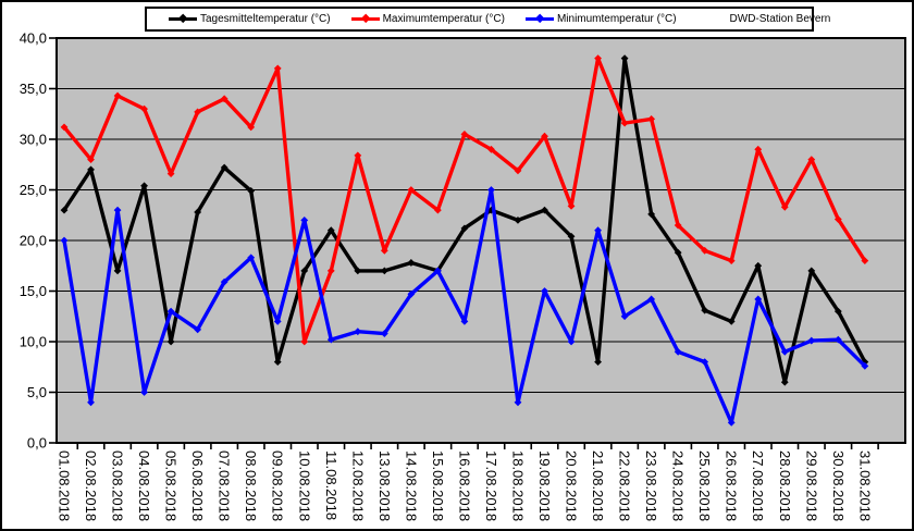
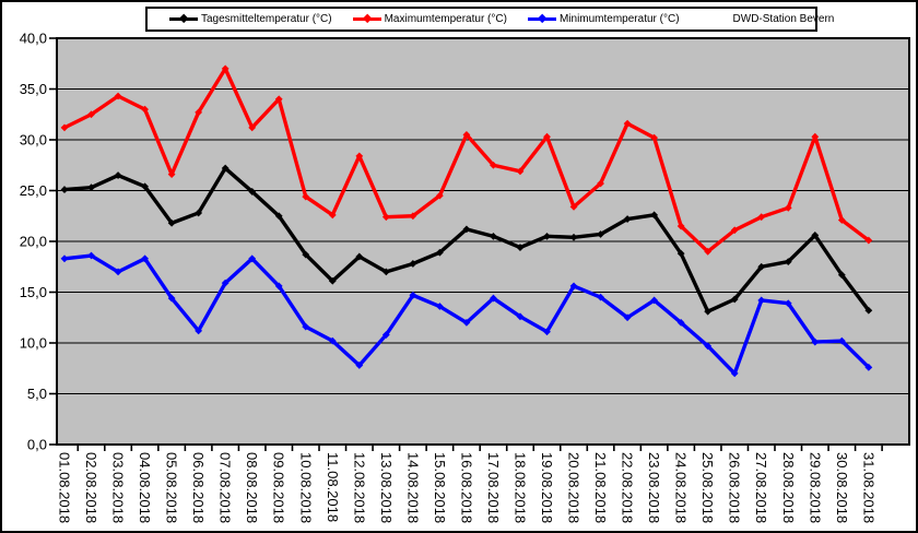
Tagesmitteltemperatur (°C)/01.08.2018: 23 -> 25
Minimumtemperatur (°C)/01.08.2018: 20 -> 18
Tagesmitteltemperatur (°C)/02.08.2018: 27 -> 25
Maximumtemperatur (°C)/02.08.2018: 28 -> 32
Minimumtemperatur (°C)/02.08.2018: 4 -> 19
Tagesmitteltemperatur (°C)/03.08.2018: 17 -> 26
Minimumtemperatur (°C)/03.08.2018: 23 -> 17
Minimumtemperatur (°C)/04.08.2018: 5 -> 18
Tagesmitteltemperatur (°C)/05.08.2018: 10 -> 22
Minimumtemperatur (°C)/05.08.2018: 13 -> 14
Maximumtemperatur (°C)/07.08.2018: 34 -> 37
Tagesmitteltemperatur (°C)/09.08.2018: 8 -> 22
Maximumtemperatur (°C)/09.08.2018: 37 -> 34
Minimumtemperatur (°C)/09.08.2018: 12 -> 16
Tagesmitteltemperatur (°C)/10.08.2018: 17 -> 19
Maximumtemperatur (°C)/10.08.2018: 10 -> 24
Minimumtemperatur (°C)/10.08.2018: 22 -> 12
Tagesmitteltemperatur (°C)/11.08.2018: 21 -> 16
Maximumtemperatur (°C)/11.08.2018: 17 -> 23
Tagesmitteltemperatur (°C)/12.08.2018: 17 -> 18
Minimumtemperatur (°C)/12.08.2018: 11 -> 8
Maximumtemperatur (°C)/13.08.2018: 19 -> 22
Maximumtemperatur (°C)/14.08.2018: 25 -> 22
Tagesmitteltemperatur (°C)/15.08.2018: 17 -> 19
Maximumtemperatur (°C)/15.08.2018: 23 -> 24
Minimumtemperatur (°C)/15.08.2018: 17 -> 14
Tagesmitteltemperatur (°C)/17.08.2018: 23 -> 20
Maximumtemperatur (°C)/17.08.2018: 29 -> 28
Minimumtemperatur (°C)/17.08.2018: 25 -> 14
Tagesmitteltemperatur (°C)/18.08.2018: 22 -> 19
Minimumtemperatur (°C)/18.08.2018: 4 -> 13
Tagesmitteltemperatur (°C)/19.08.2018: 23 -> 20
Minimumtemperatur (°C)/19.08.2018: 15 -> 11
Minimumtemperatur (°C)/20.08.2018: 10 -> 16
Tagesmitteltemperatur (°C)/21.08.2018: 8 -> 21
Maximumtemperatur (°C)/21.08.2018: 38 -> 26
Minimumtemperatur (°C)/21.08.2018: 21 -> 14
Tagesmitteltemperatur (°C)/22.08.2018: 38 -> 22
Maximumtemperatur (°C)/23.08.2018: 32 -> 30
Minimumtemperatur (°C)/24.08.2018: 9 -> 12
Minimumtemperatur (°C)/25.08.2018: 8 -> 10
Tagesmitteltemperatur (°C)/26.08.2018: 12 -> 14
Maximumtemperatur (°C)/26.08.2018: 18 -> 21
Minimumtemperatur (°C)/26.08.2018: 2 -> 7
Maximumtemperatur (°C)/27.08.2018: 29 -> 22
Tagesmitteltemperatur (°C)/28.08.2018: 6 -> 18
Minimumtemperatur (°C)/28.08.2018: 9 -> 14
Tagesmitteltemperatur (°C)/29.08.2018: 17 -> 21
Maximumtemperatur (°C)/29.08.2018: 28 -> 30
Tagesmitteltemperatur (°C)/30.08.2018: 13 -> 17
Tagesmitteltemperatur (°C)/31.08.2018: 8 -> 13
Maximumtemperatur (°C)/31.08.2018: 18 -> 20
